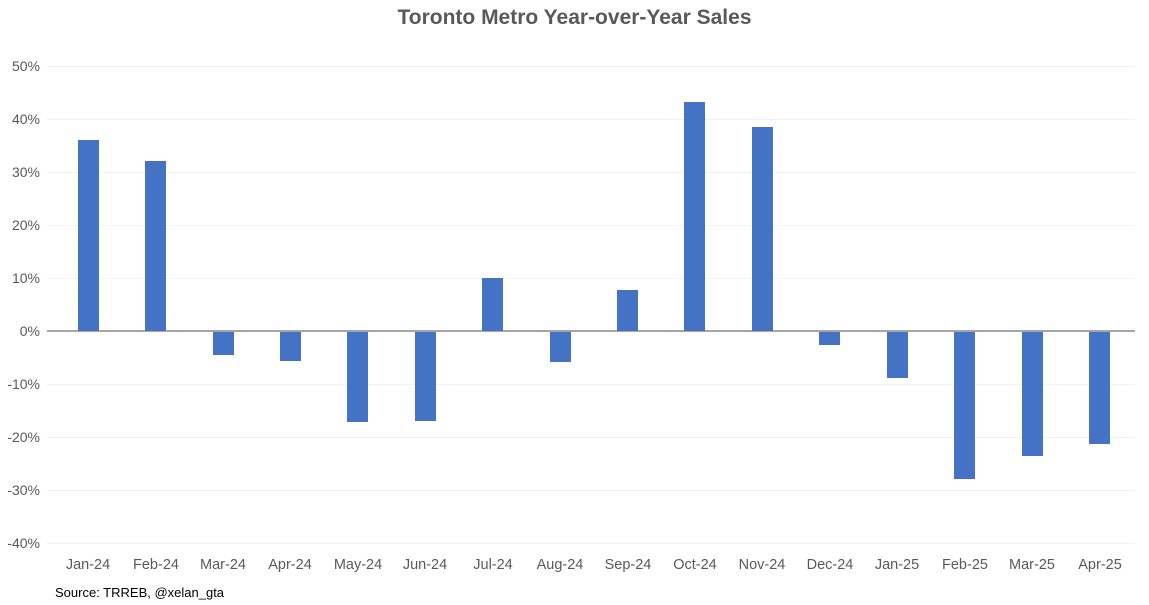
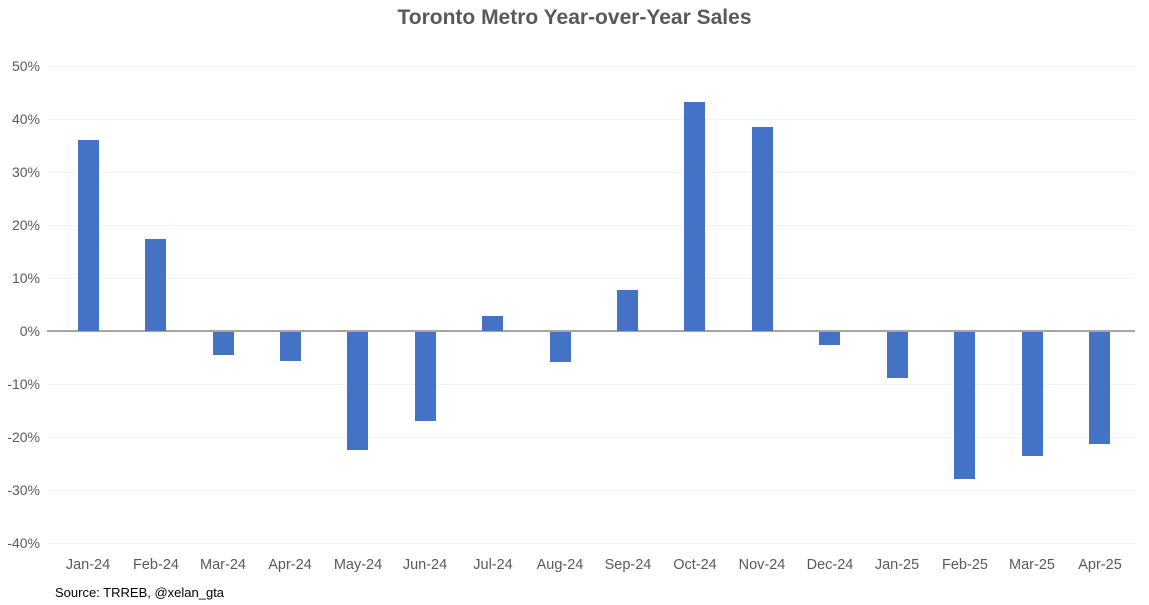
Feb-24: 32% -> 17%
May-24: -17% -> -22%
Jul-24: 10% -> 3%
